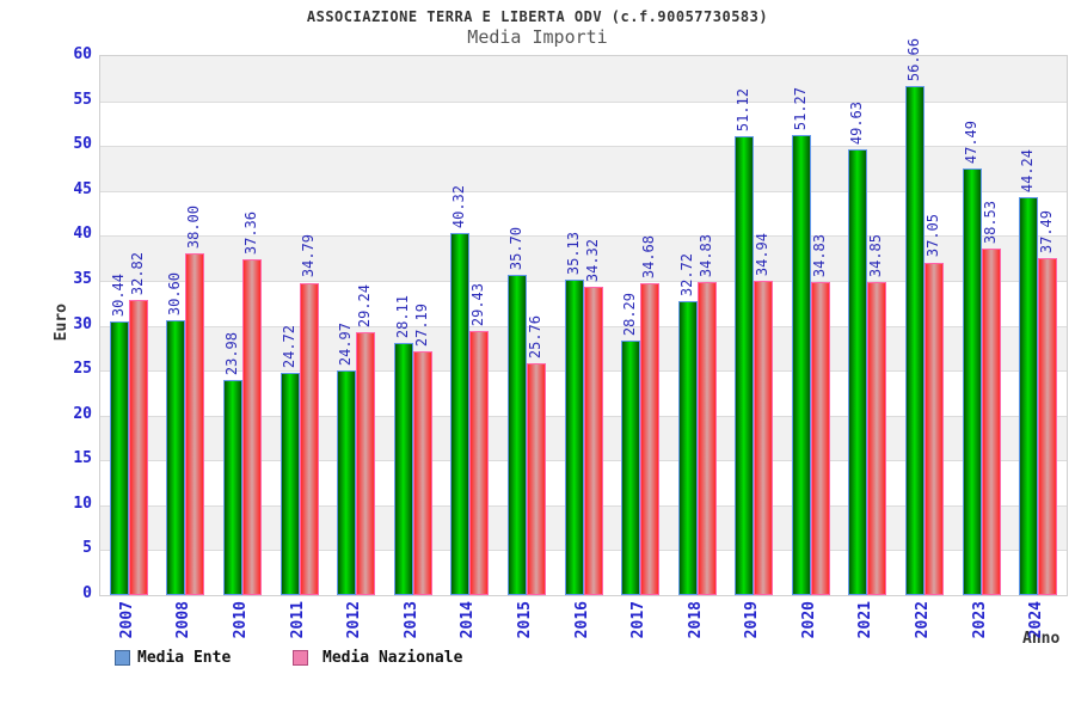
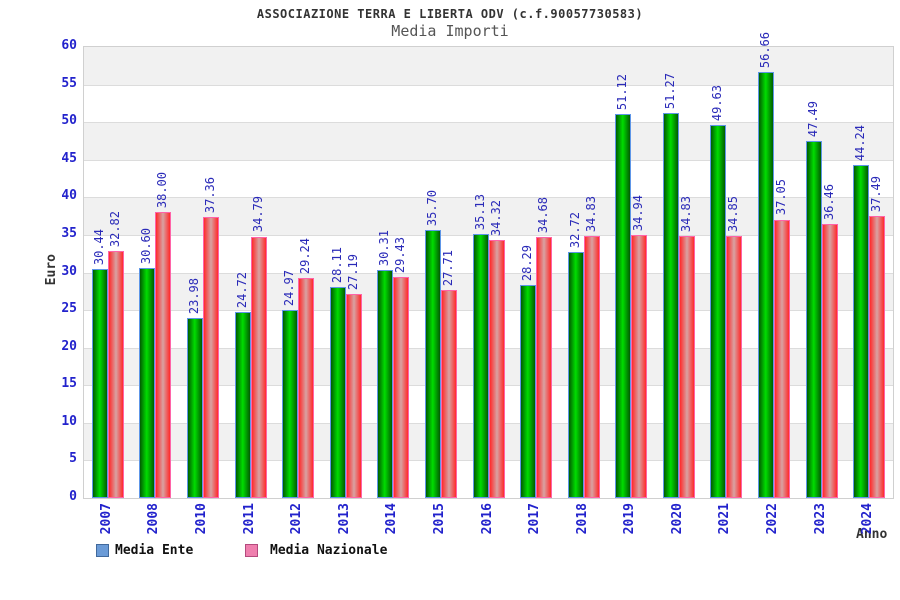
Media Ente/2014: 40.32 -> 30.31
Media Nazionale/2015: 25.76 -> 27.71
Media Nazionale/2023: 38.53 -> 36.46
